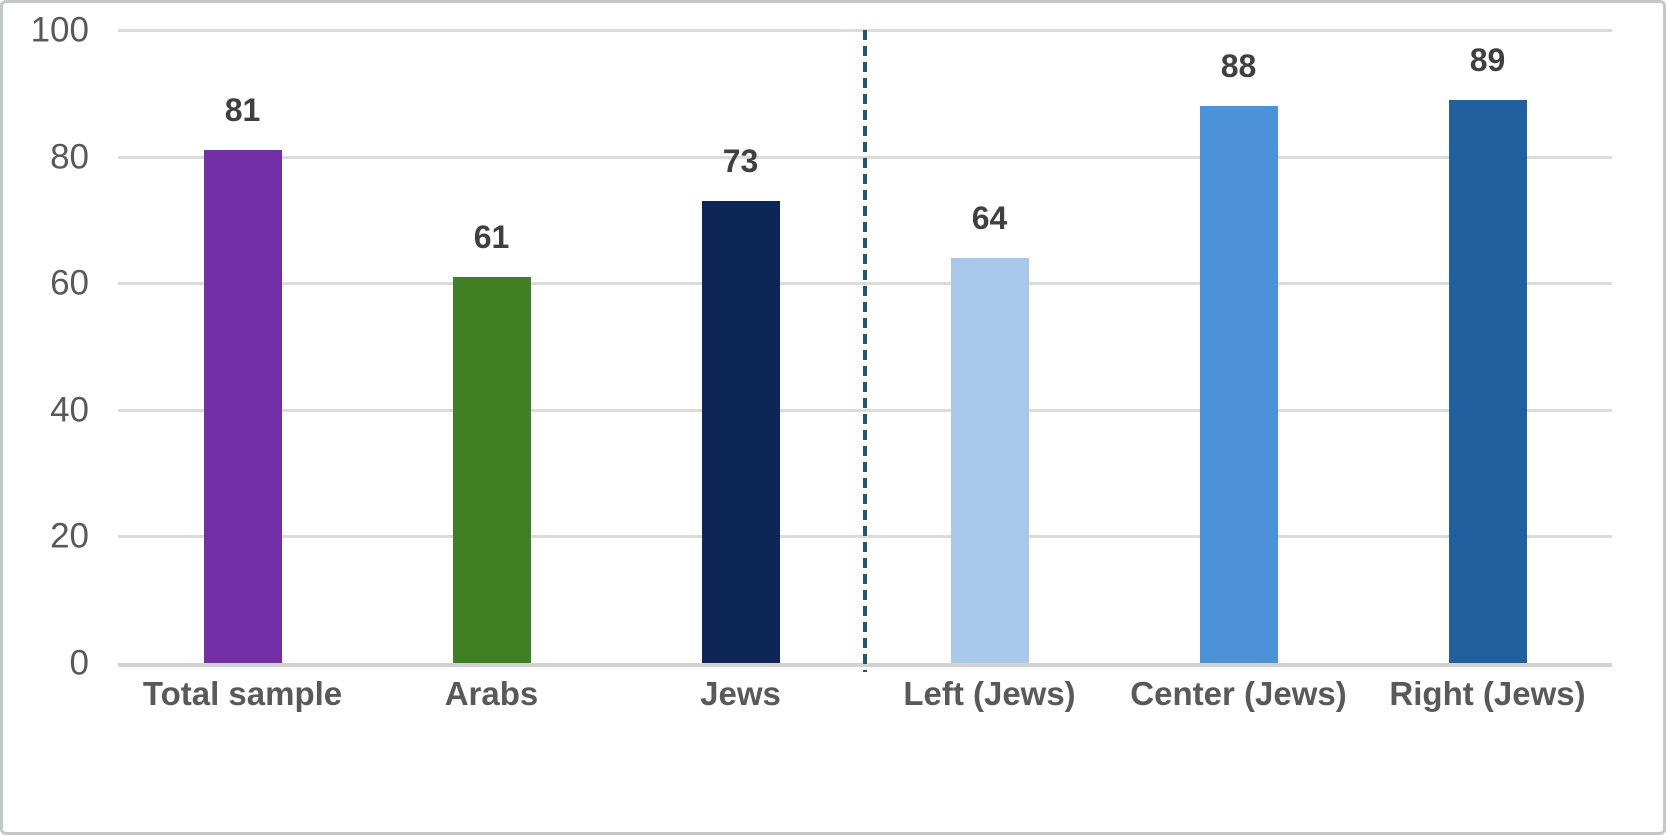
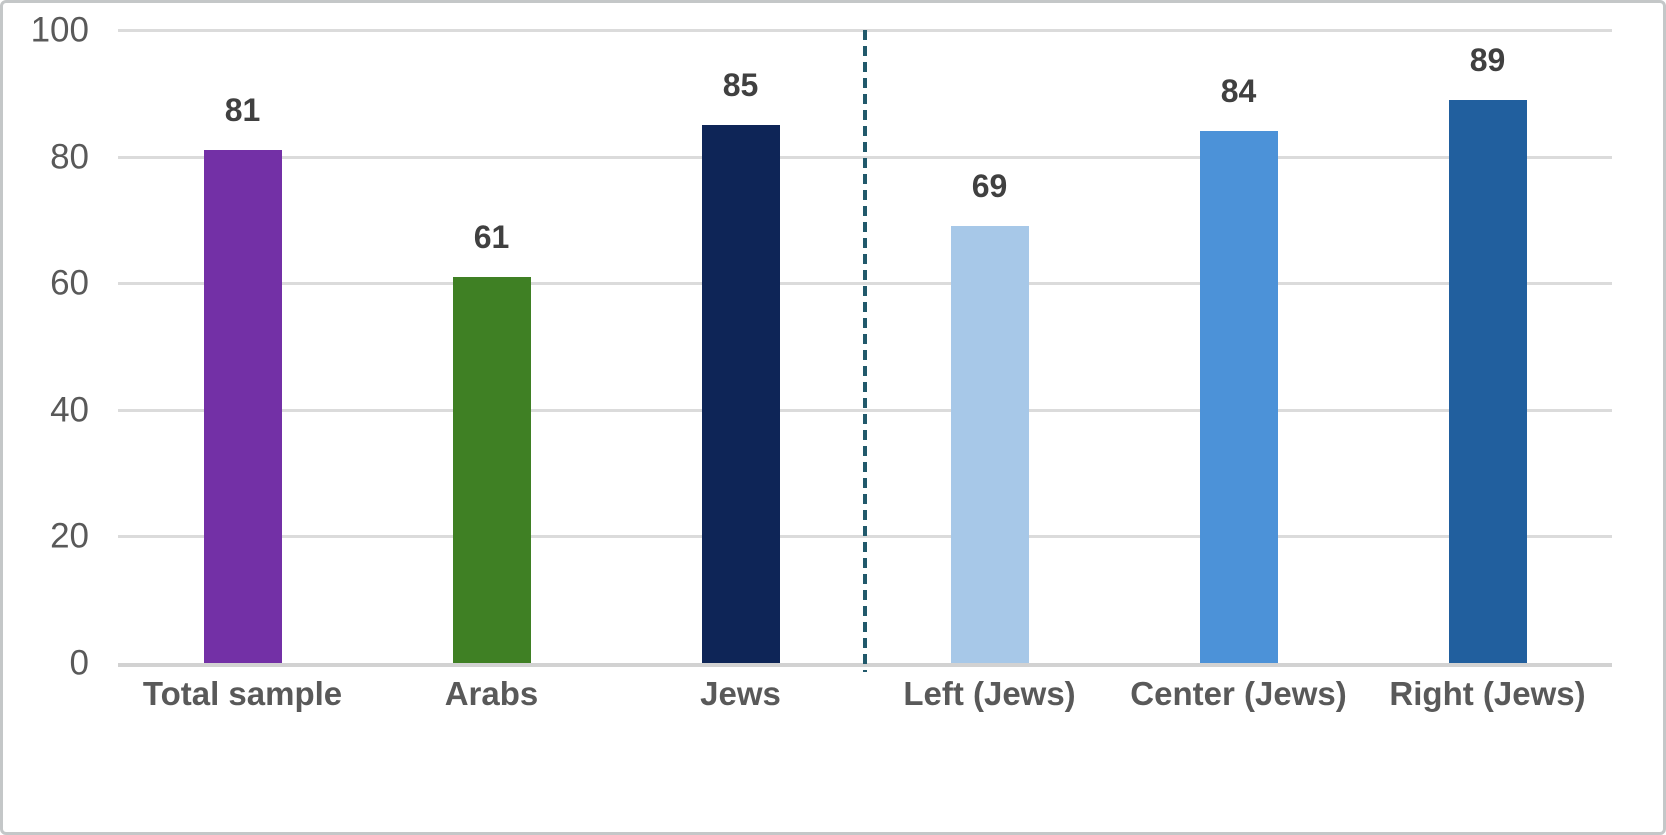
Jews: 73 -> 85
Left (Jews): 64 -> 69
Center (Jews): 88 -> 84
